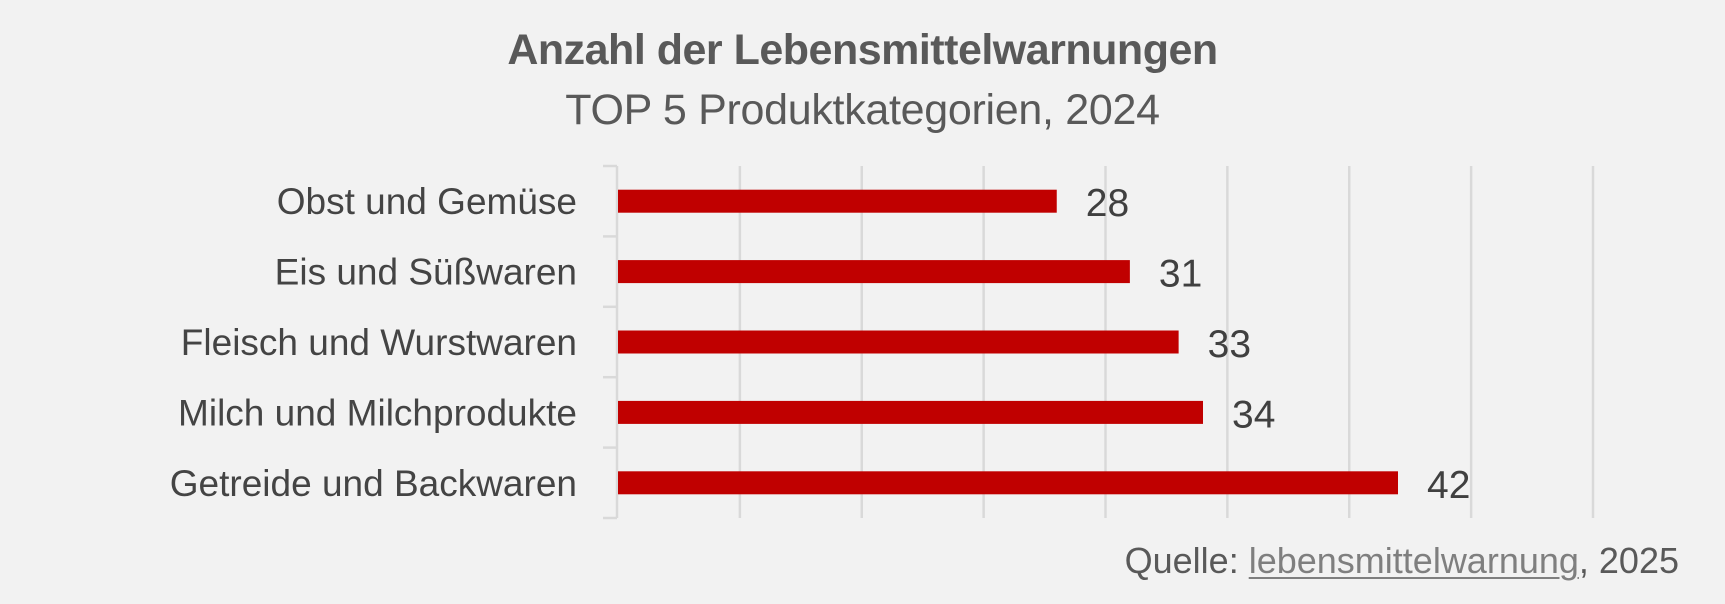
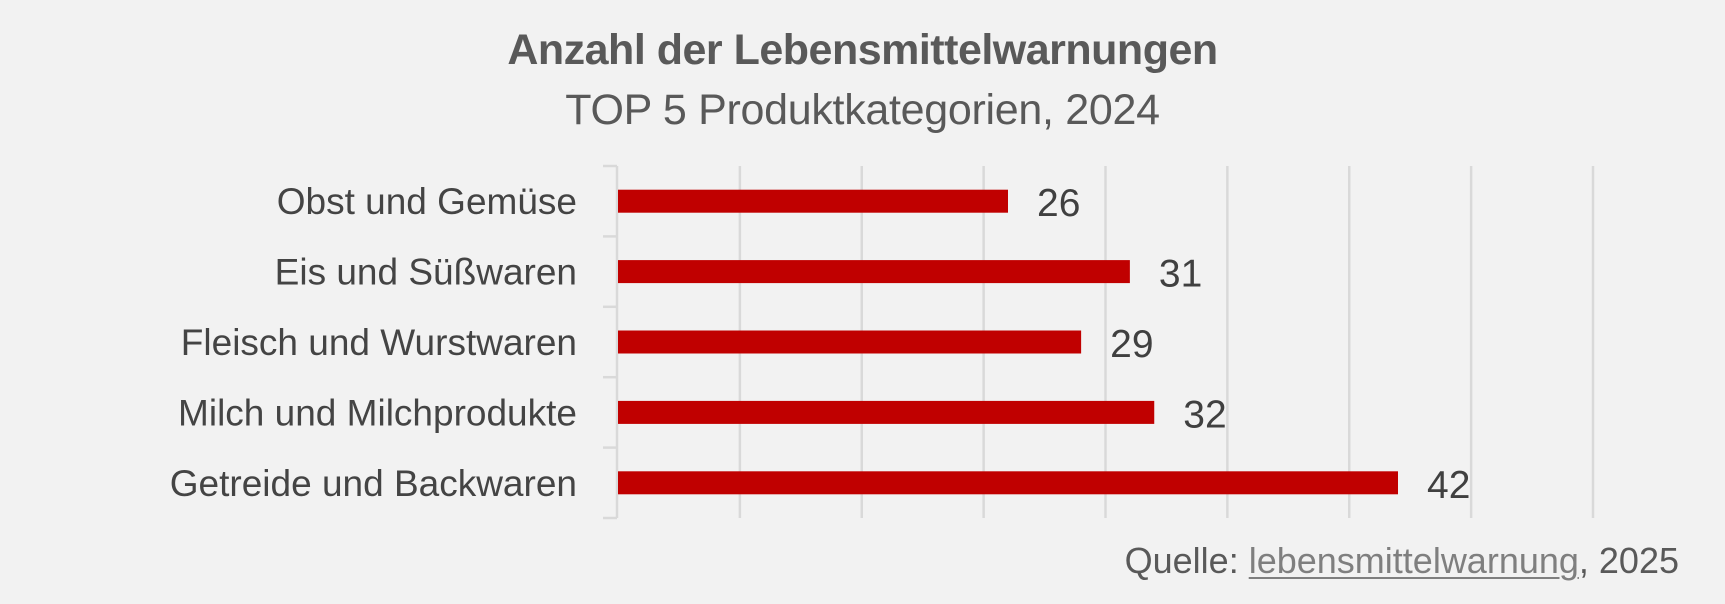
Obst und Gemüse: 28 -> 26
Fleisch und Wurstwaren: 33 -> 29
Milch und Milchprodukte: 34 -> 32
